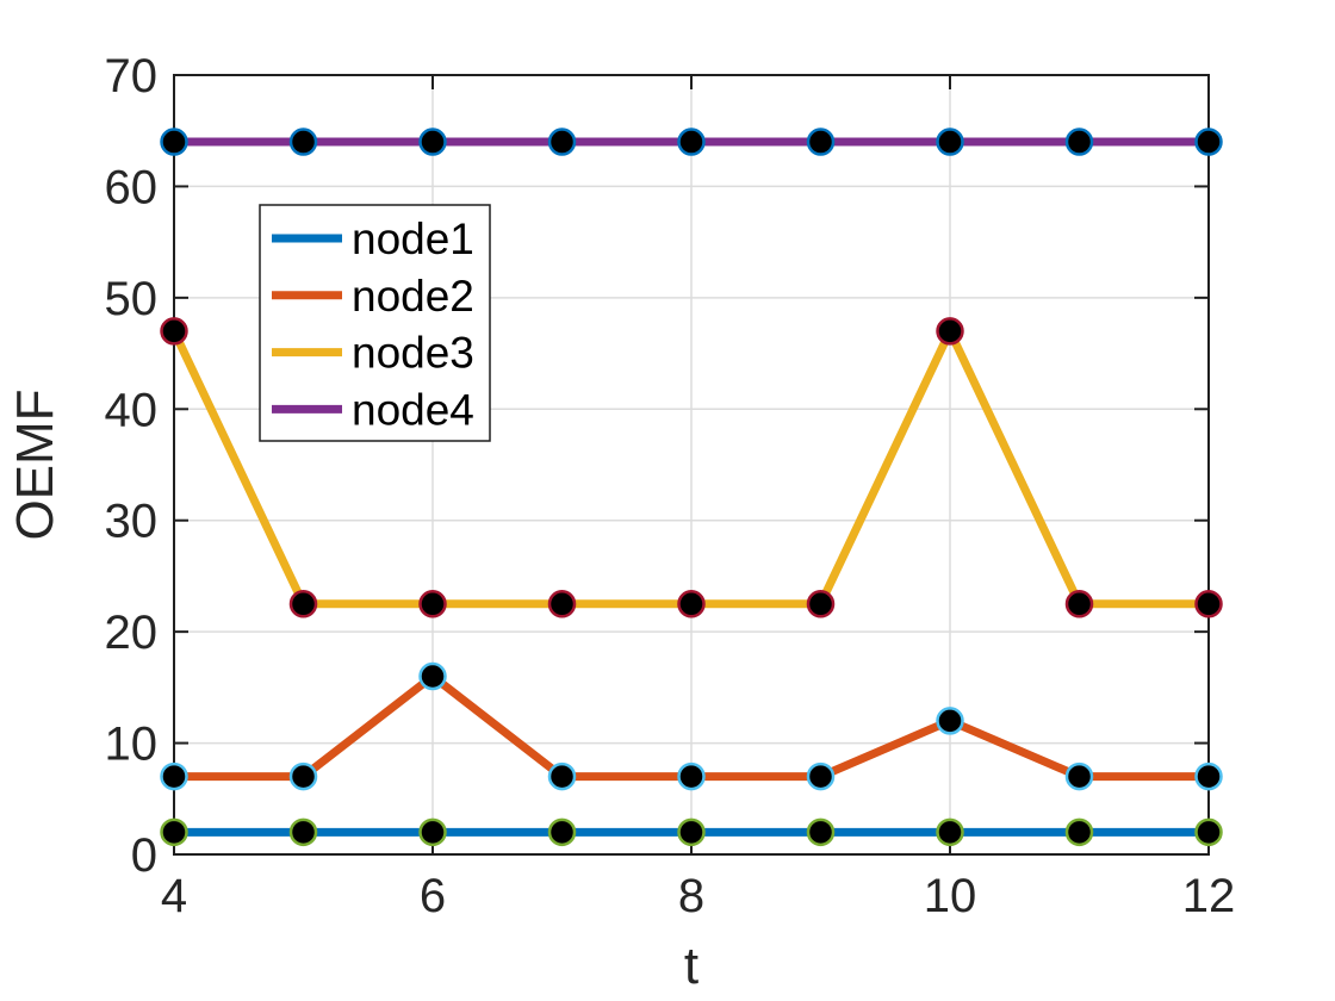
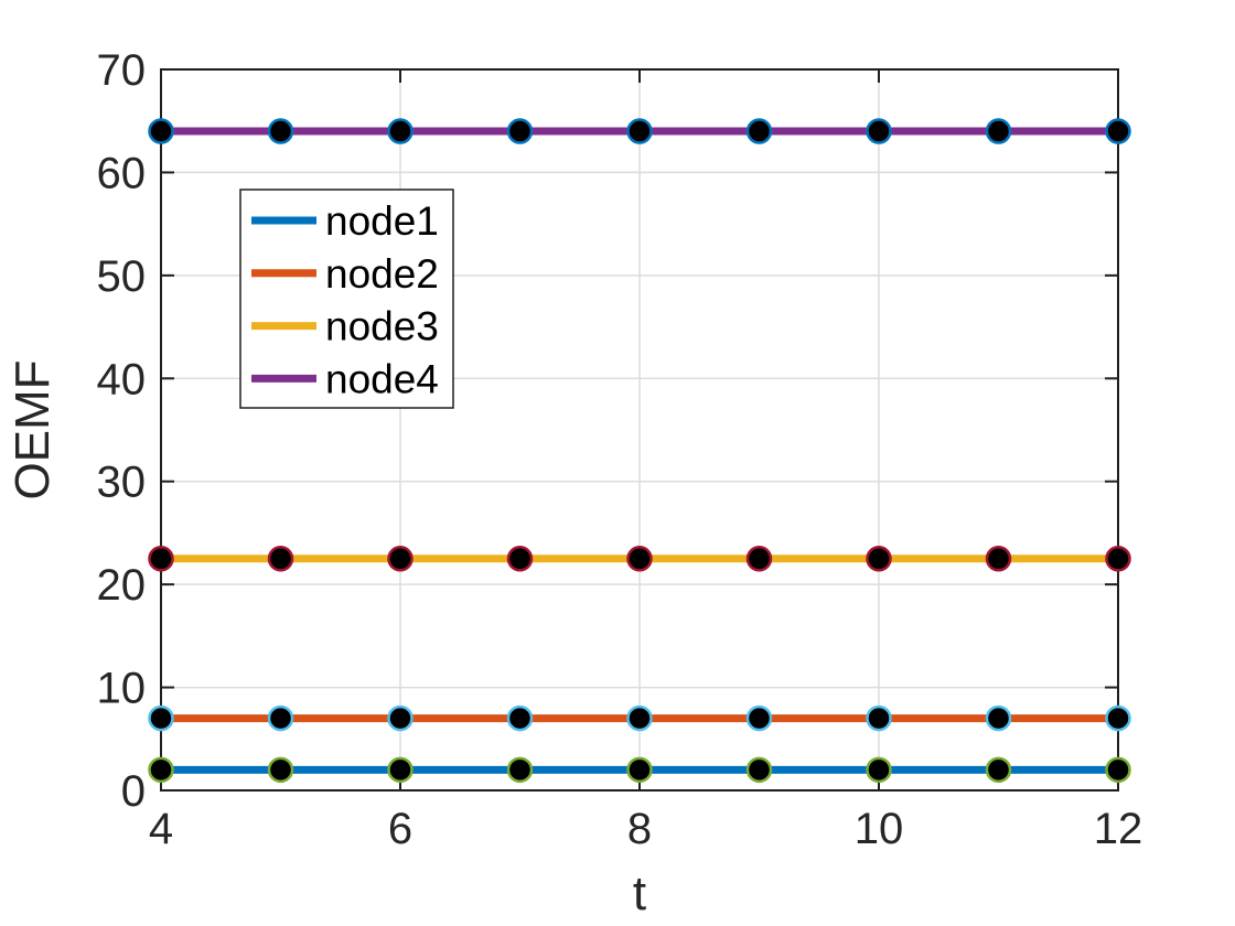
node3/4: 47 -> 22
node2/6: 16 -> 7
node2/10: 12 -> 7
node3/10: 47 -> 22
